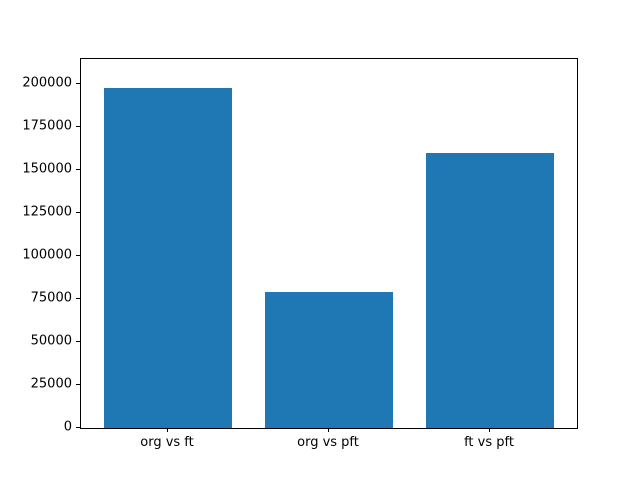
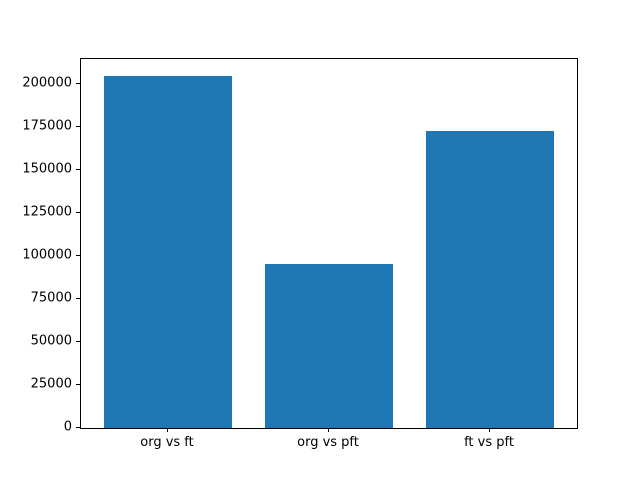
org vs ft: 198000 -> 205000
org vs pft: 79000 -> 96000
ft vs pft: 160000 -> 173000
